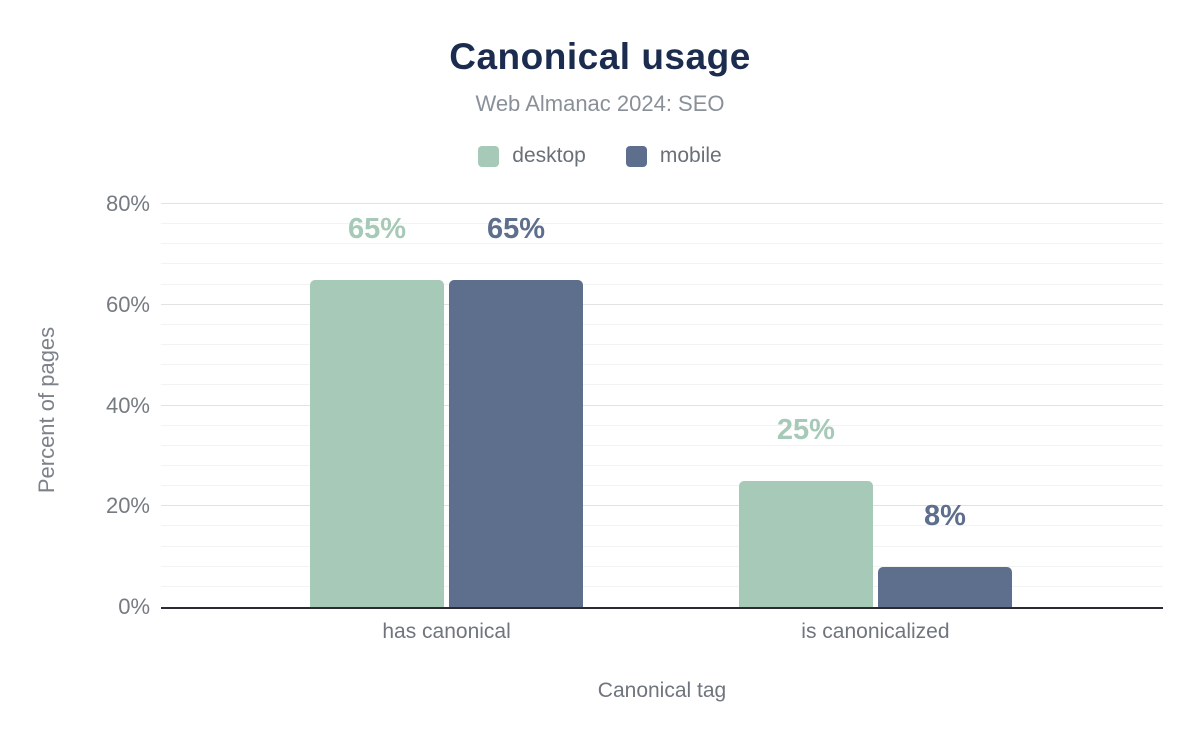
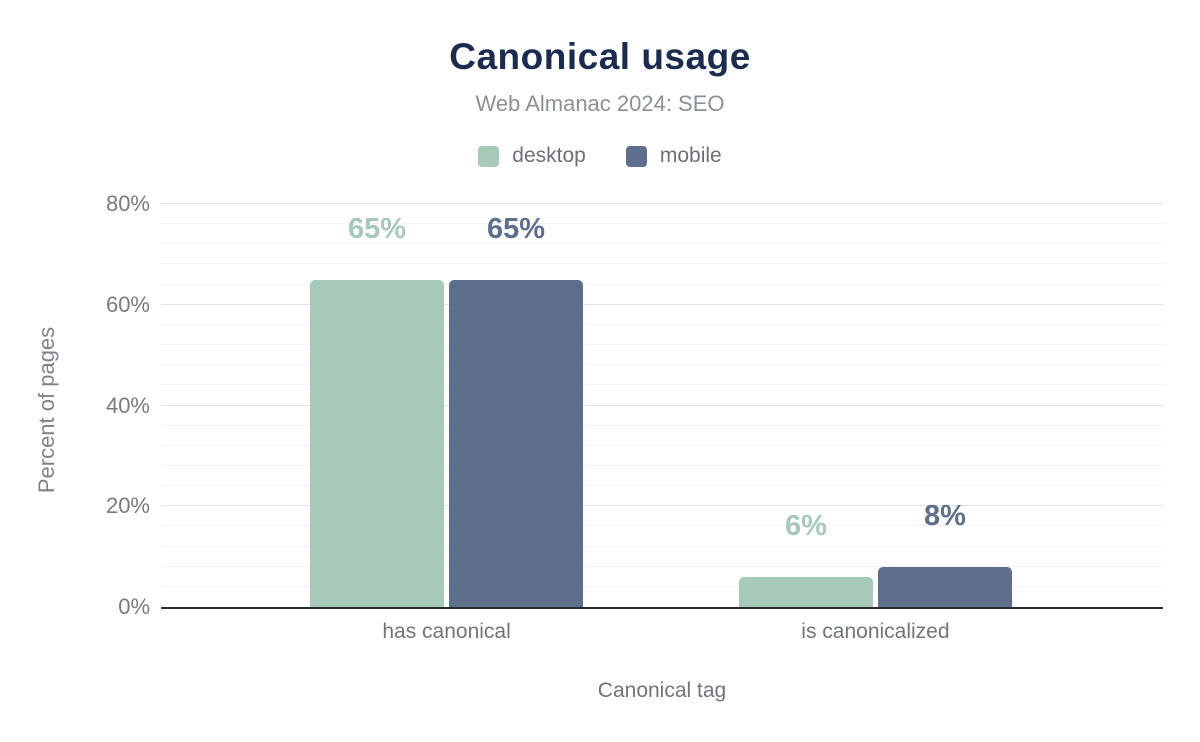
desktop/is canonicalized: 25% -> 6%
